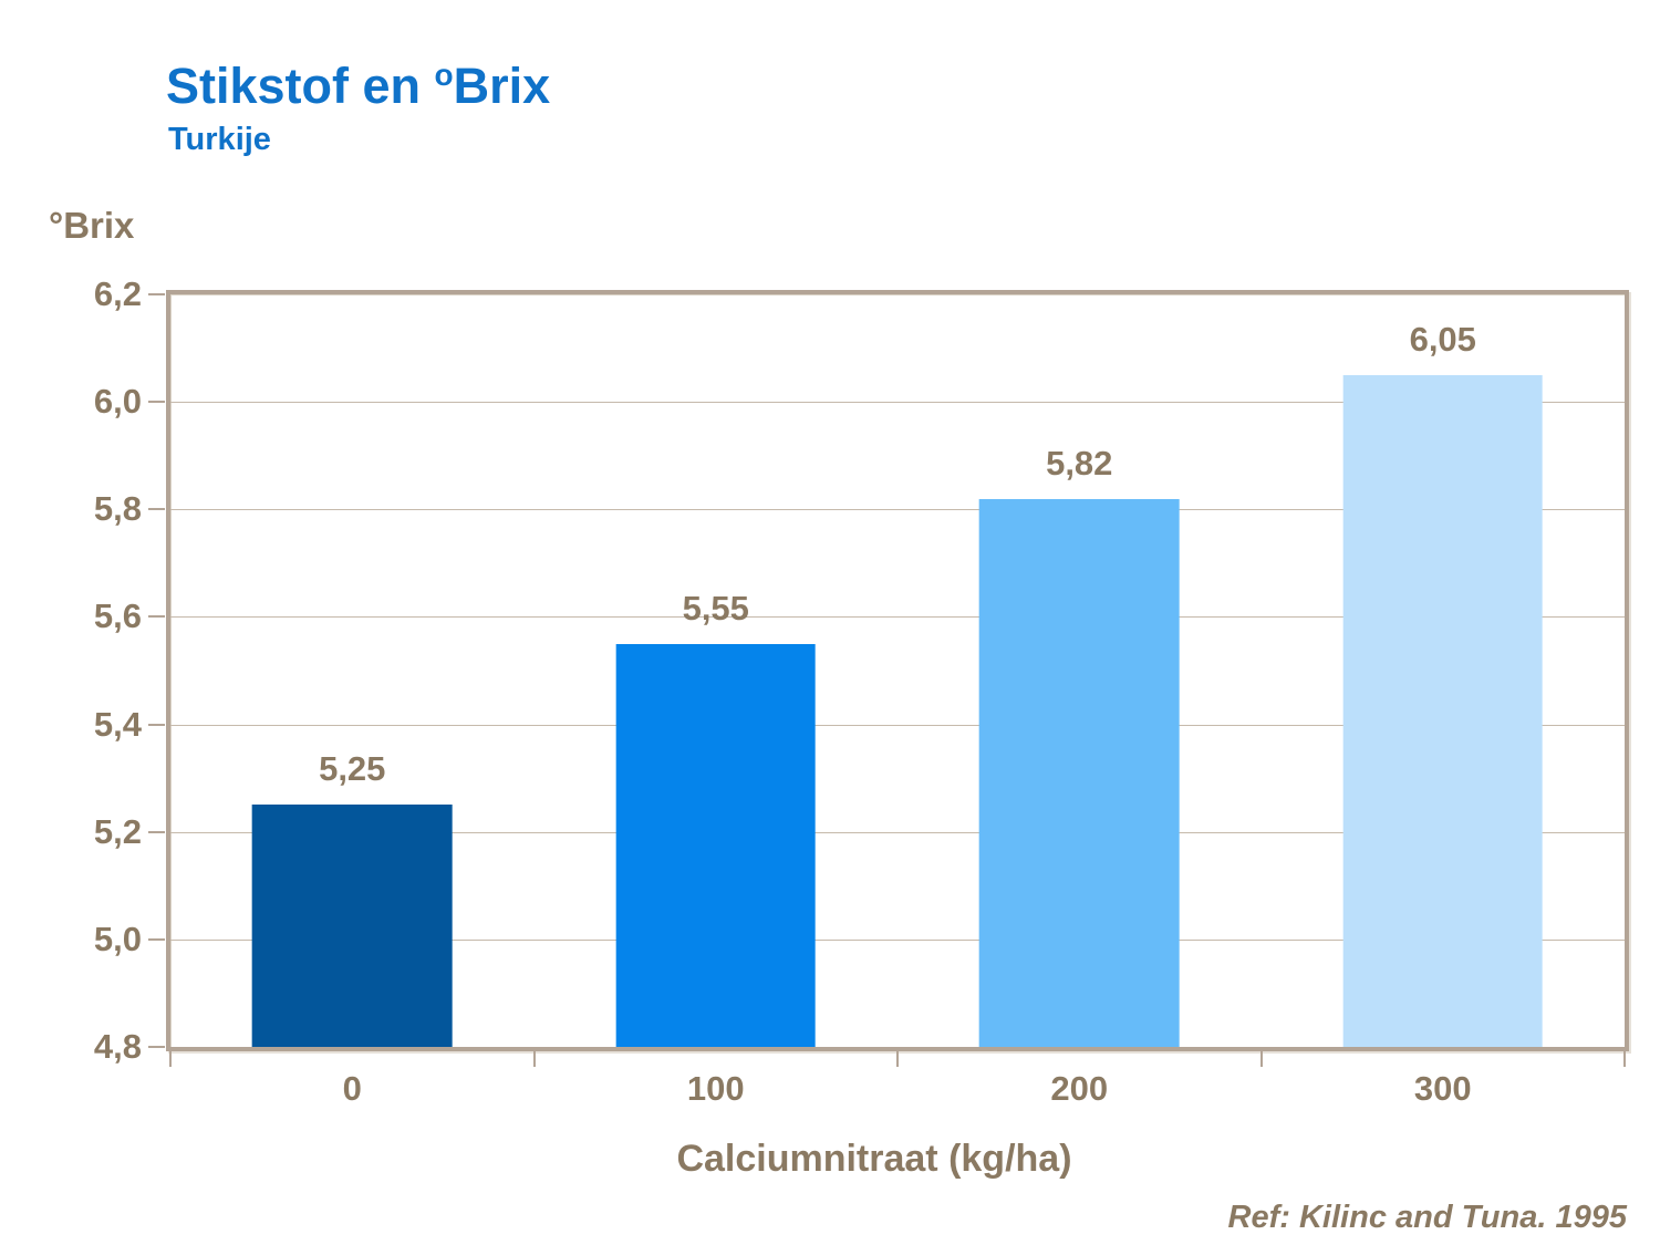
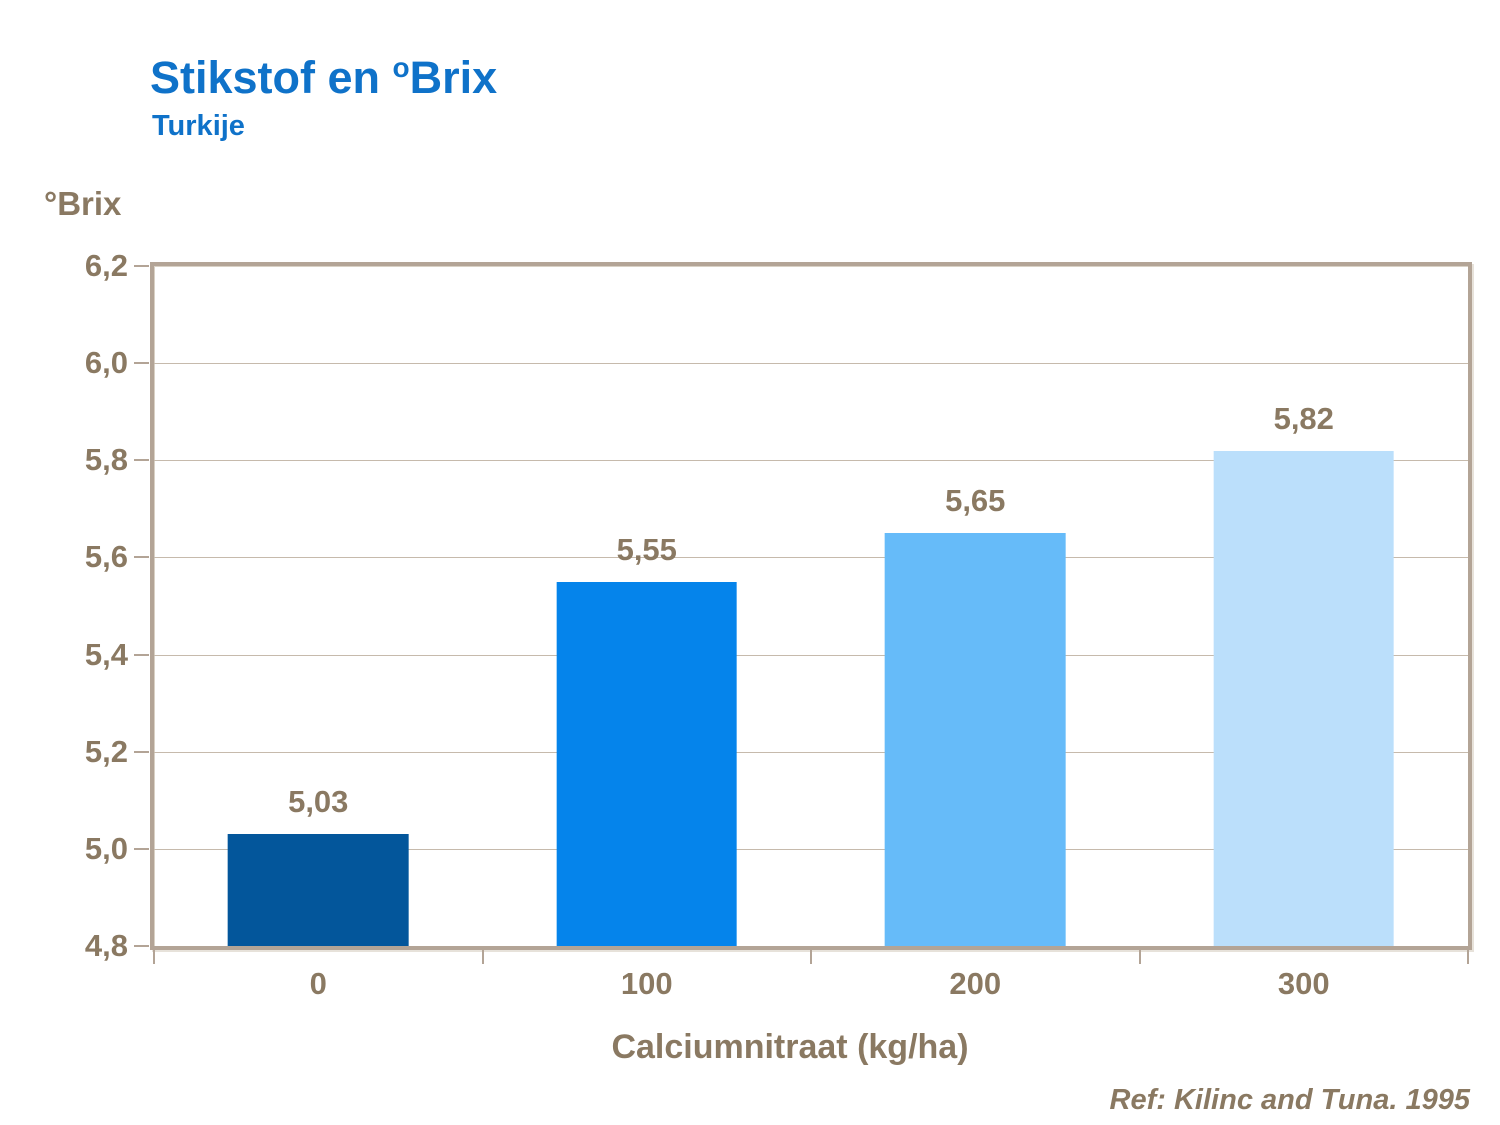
0: 5,25 -> 5,03
200: 5,82 -> 5,65
300: 6,05 -> 5,82
